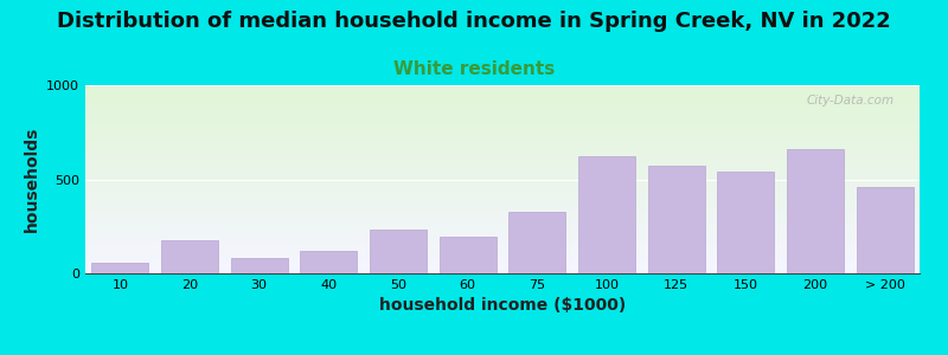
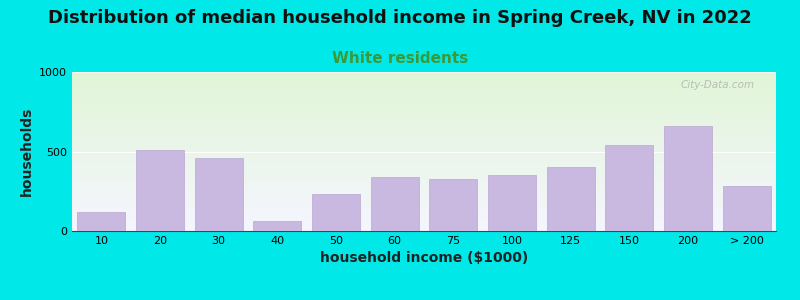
10: 60 -> 120
20: 180 -> 510
30: 80 -> 460
40: 120 -> 60
60: 200 -> 340
100: 620 -> 350
125: 570 -> 400
> 200: 460 -> 280
